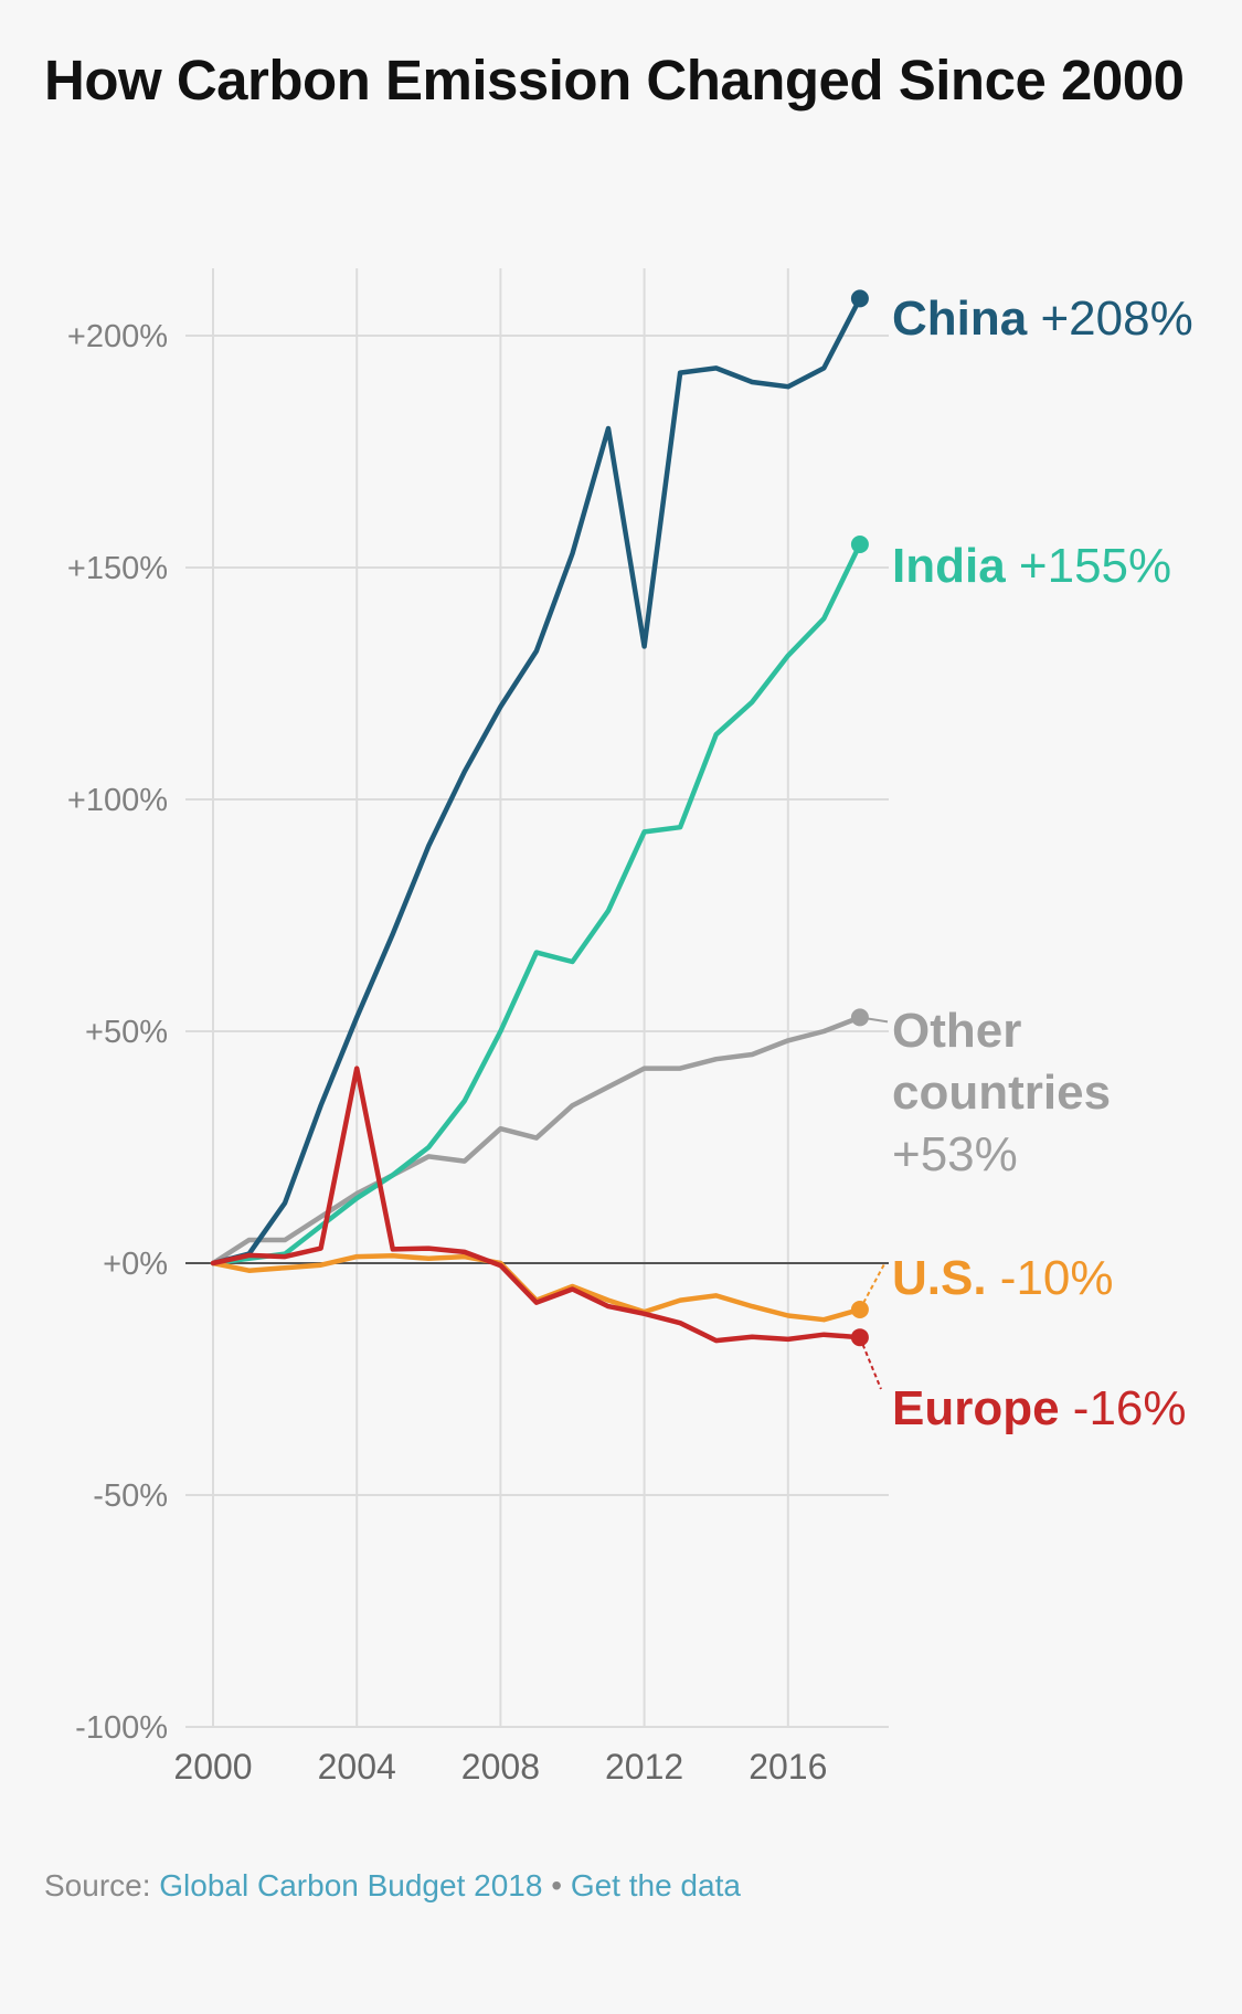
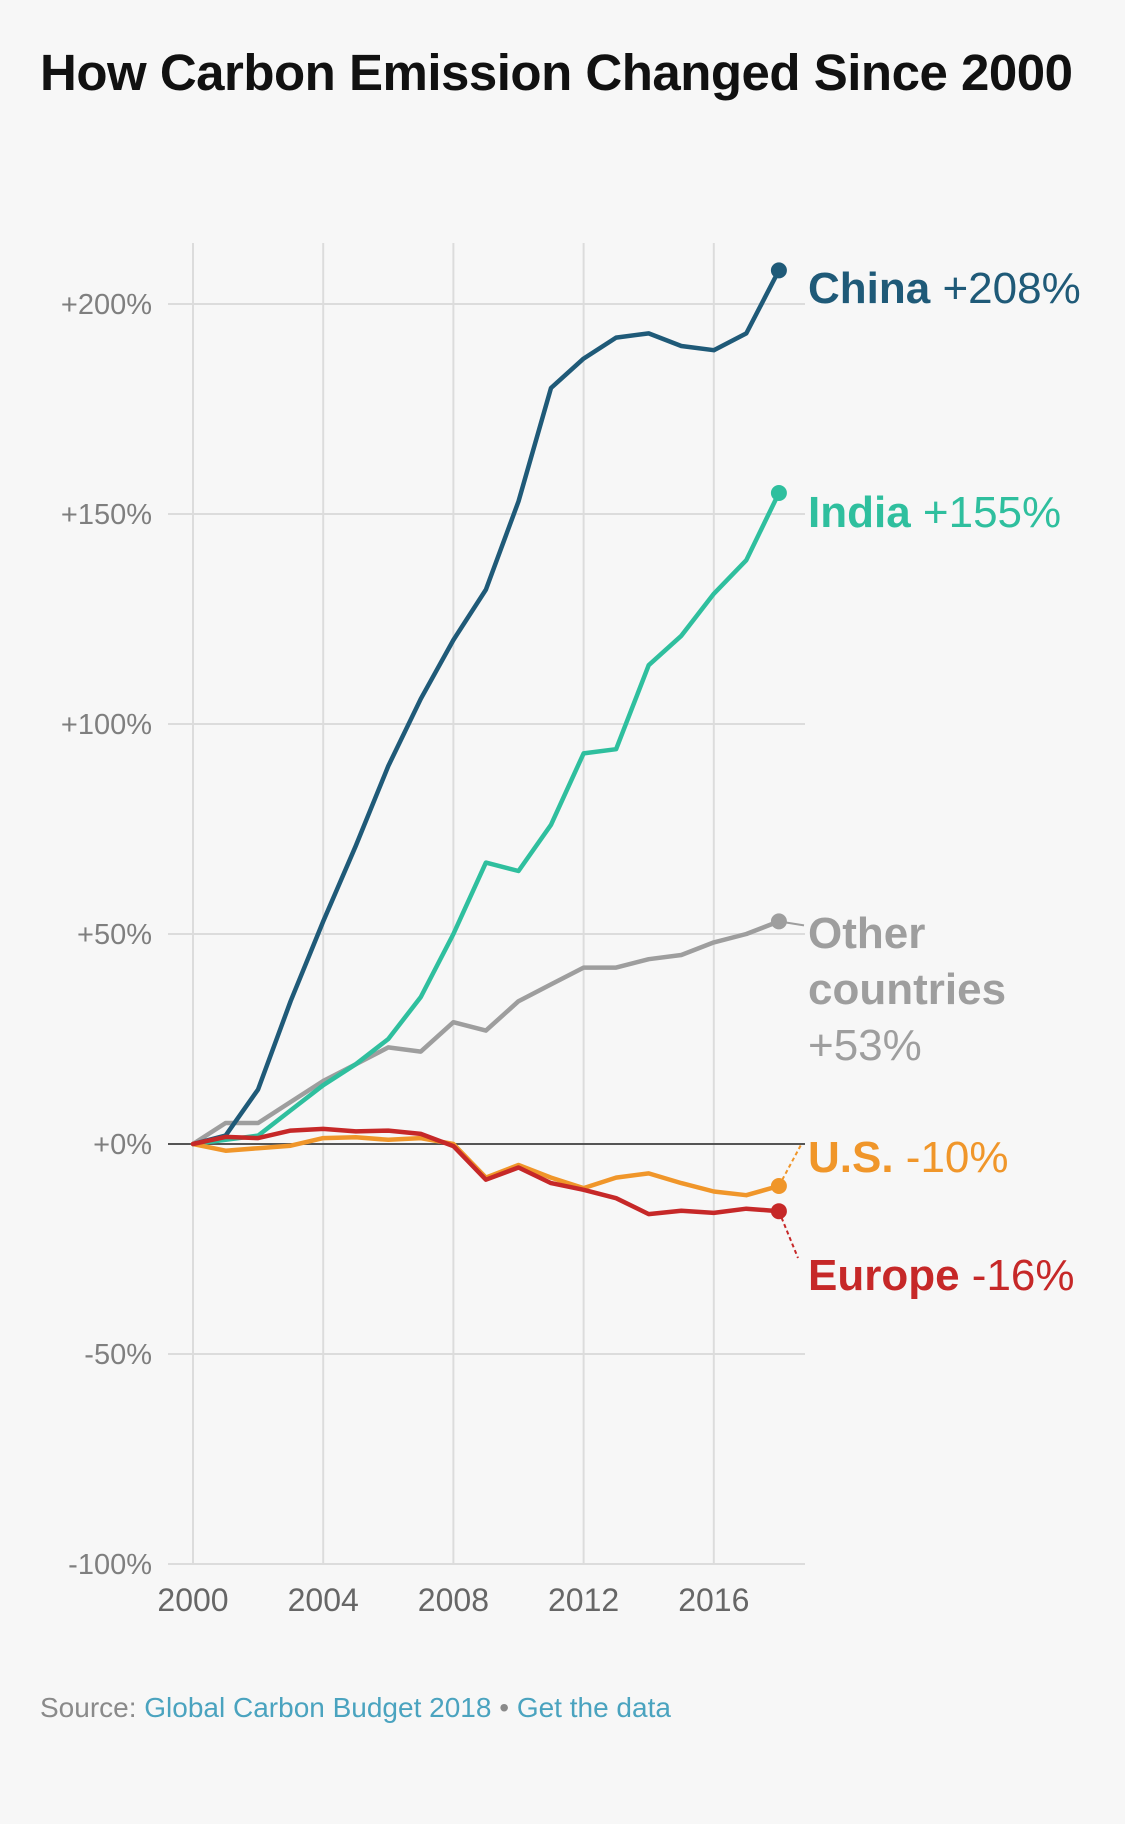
Europe/2004: 42% -> 4%
China/2012: 133% -> 187%
